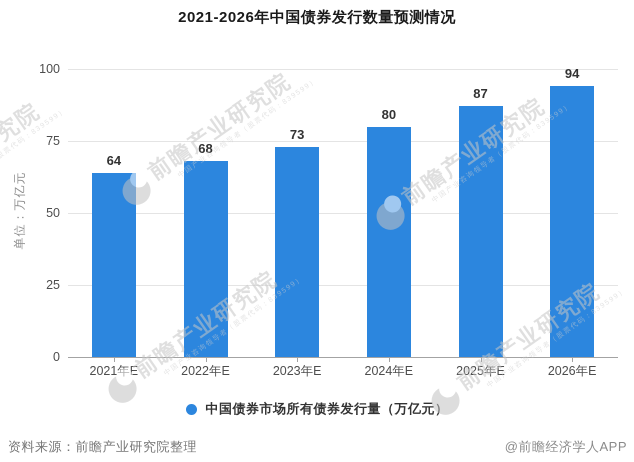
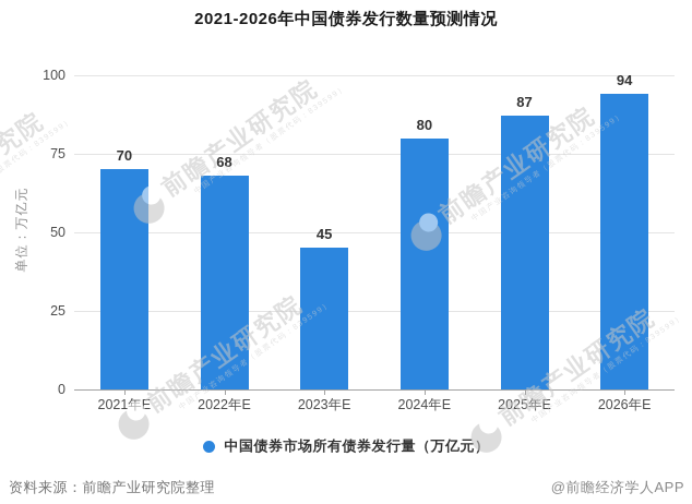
2021年E: 64 -> 70
2023年E: 73 -> 45
